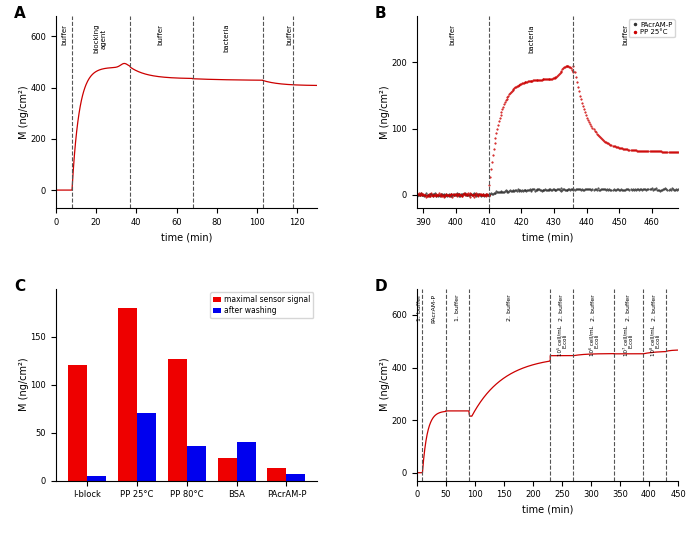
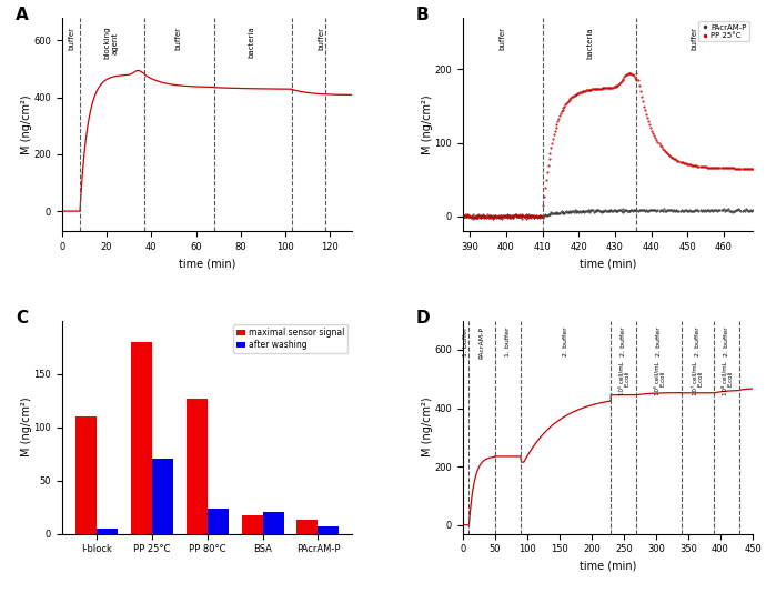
maximal sensor signal/I-block: 120 -> 110
after washing/PP 80°C: 36 -> 24
maximal sensor signal/BSA: 24 -> 17
after washing/BSA: 40 -> 20
